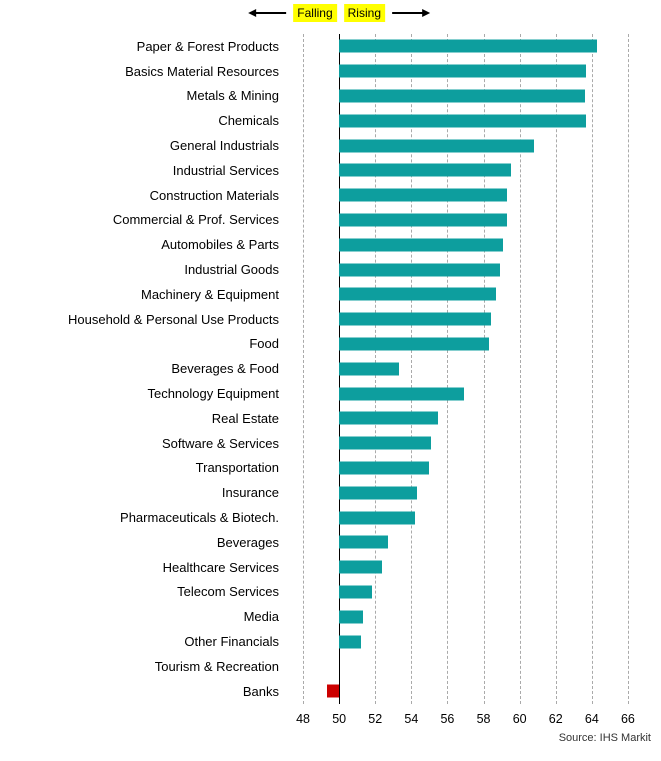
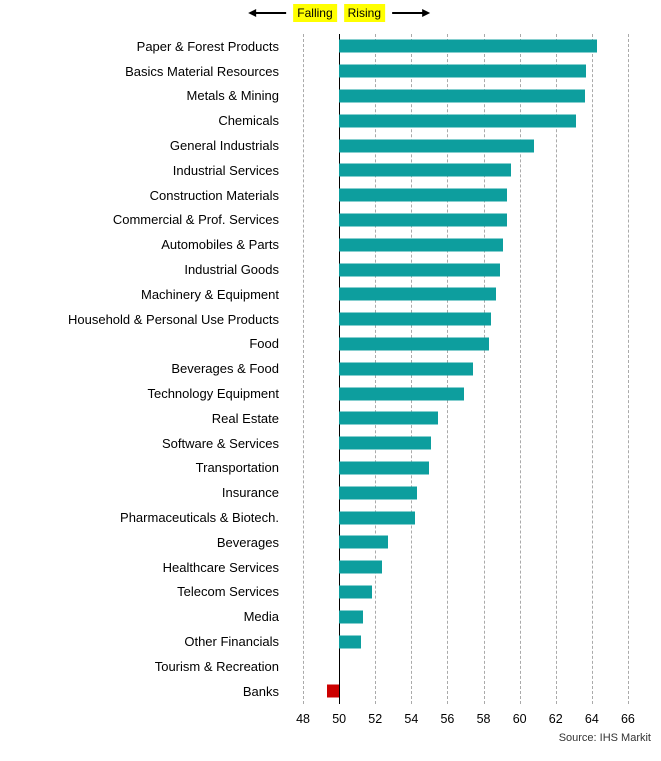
Chemicals: 63.7 -> 63.1
Beverages & Food: 53.3 -> 57.4
